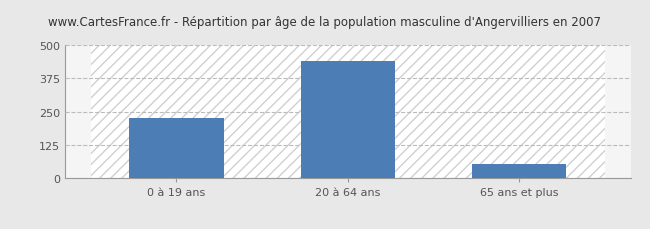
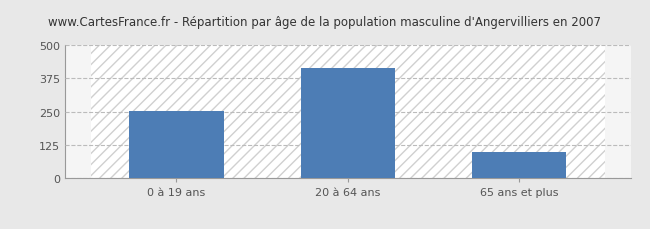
0 à 19 ans: 225 -> 252
20 à 64 ans: 440 -> 413
65 ans et plus: 55 -> 100
